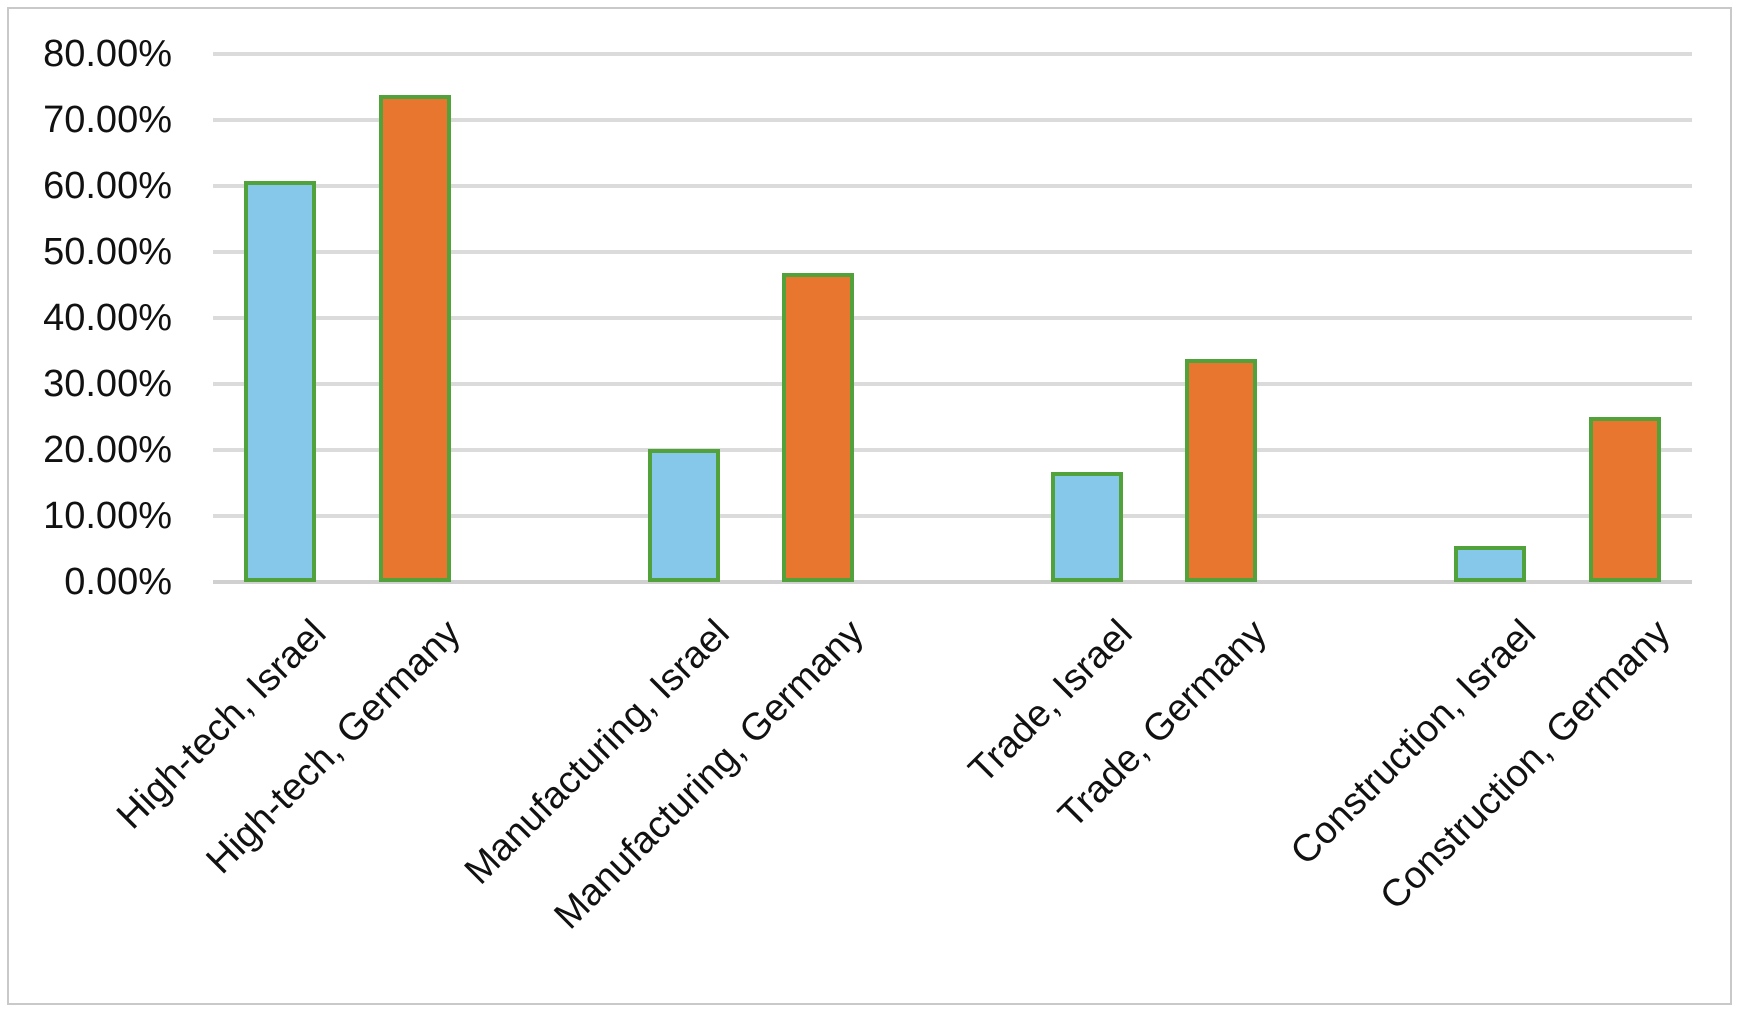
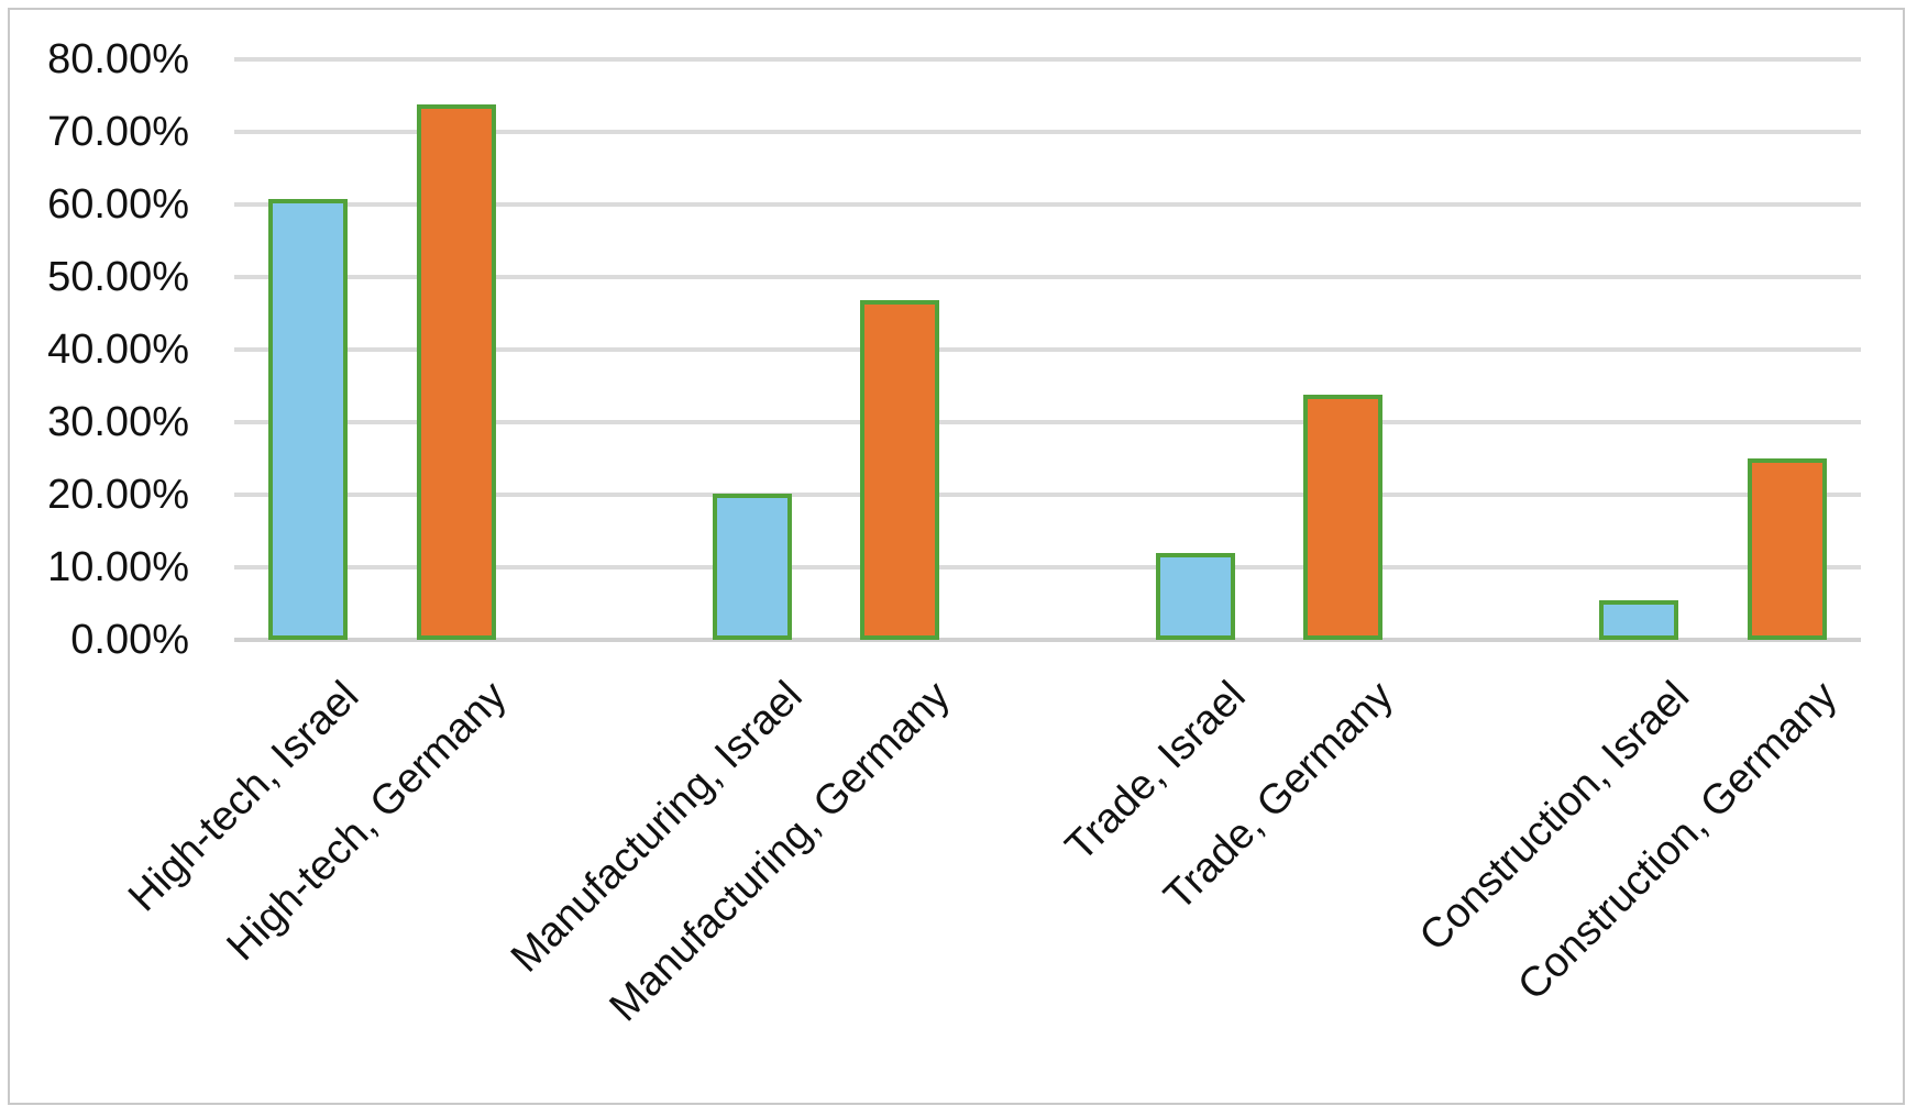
Trade, Israel: 17% -> 12%
